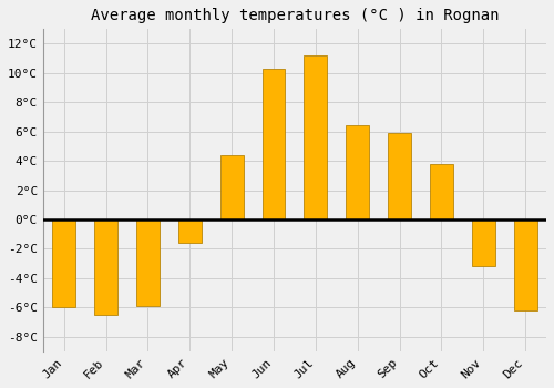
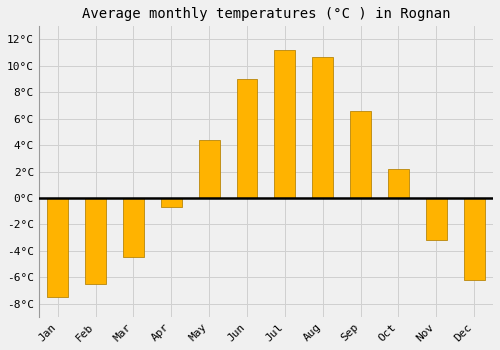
Jan: -6.0°C -> -7.5°C
Mar: -5.9°C -> -4.5°C
Apr: -1.6°C -> -0.7°C
Jun: 10.3°C -> 9.0°C
Aug: 6.4°C -> 10.7°C
Sep: 5.9°C -> 6.6°C
Oct: 3.8°C -> 2.2°C
